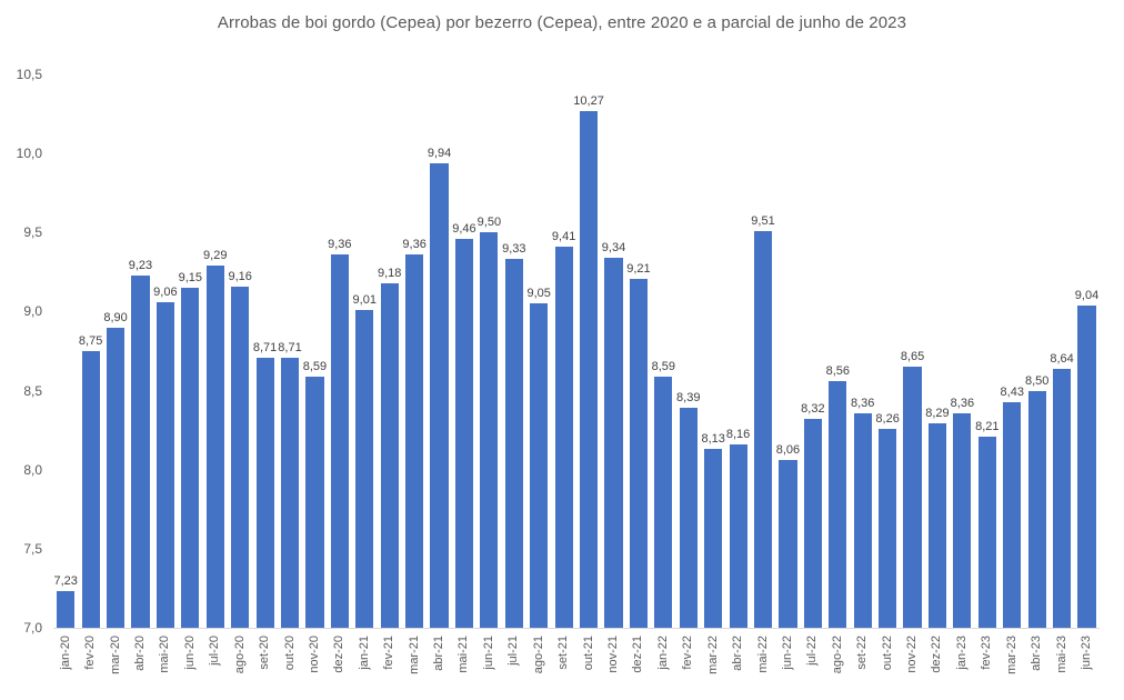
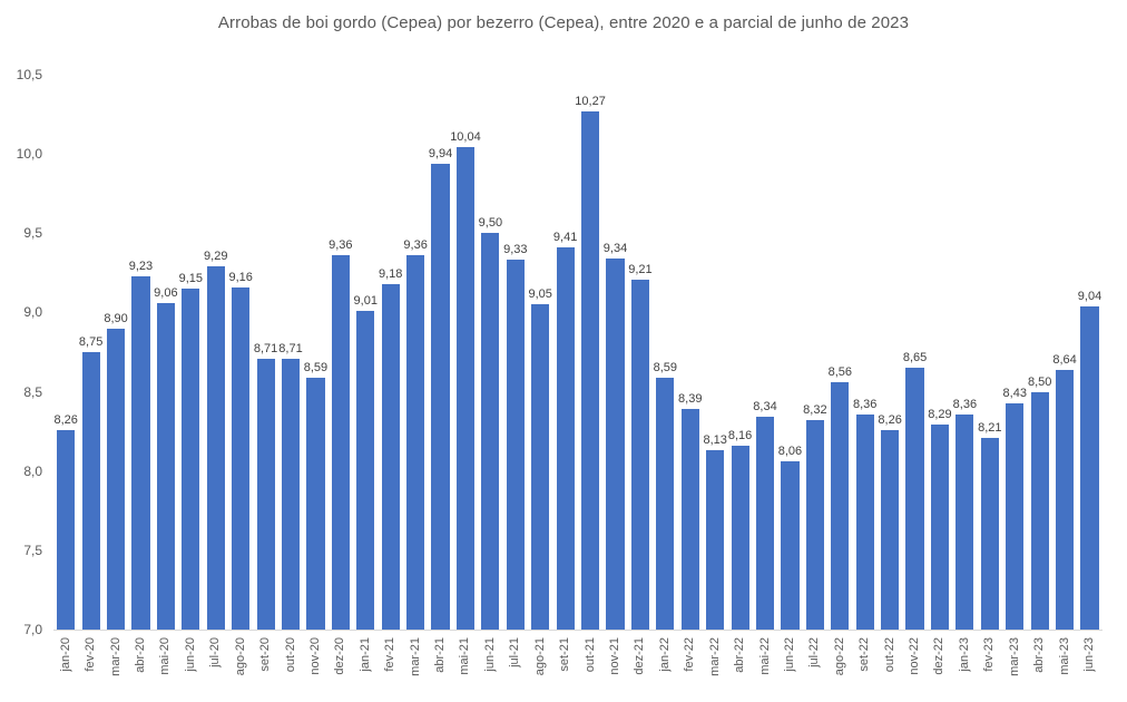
jan-20: 7,23 -> 8,26
mai-21: 9,46 -> 10,04
mai-22: 9,51 -> 8,34
